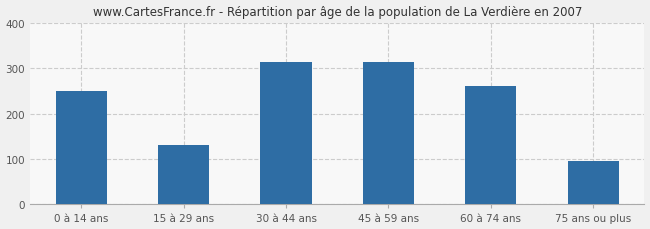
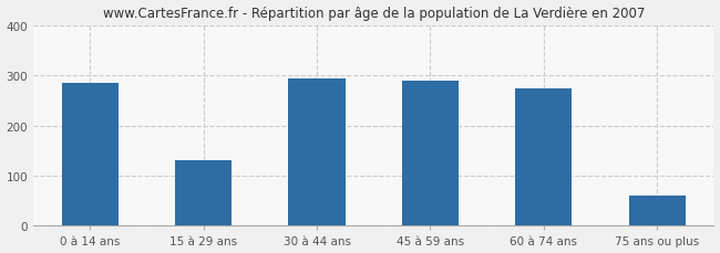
0 à 14 ans: 251 -> 285
30 à 44 ans: 313 -> 295
45 à 59 ans: 313 -> 290
60 à 74 ans: 262 -> 275
75 ans ou plus: 96 -> 60
